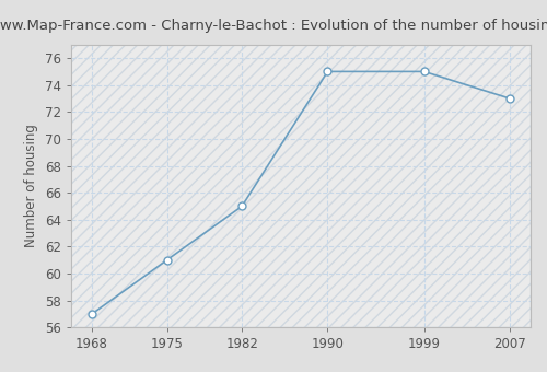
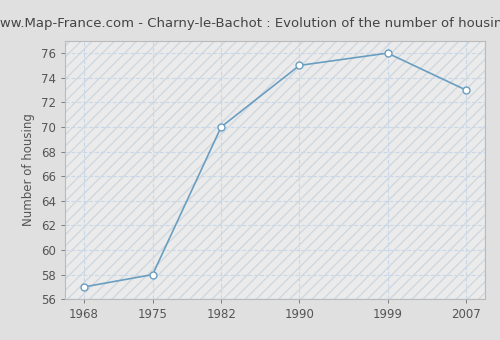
1975: 61 -> 58
1982: 65 -> 70
1999: 75 -> 76
